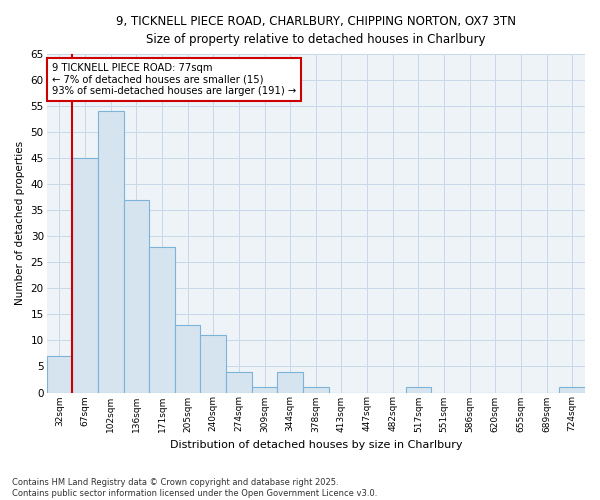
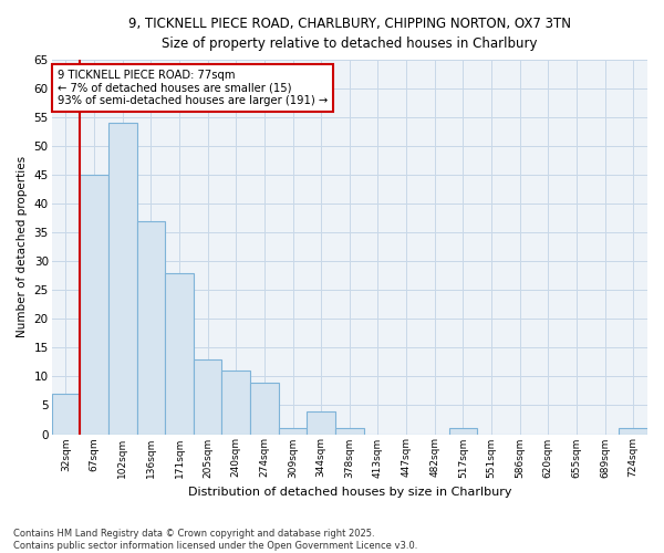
274sqm: 4 -> 9
